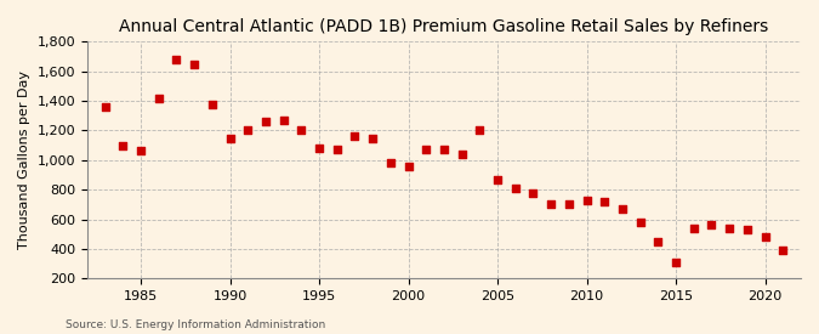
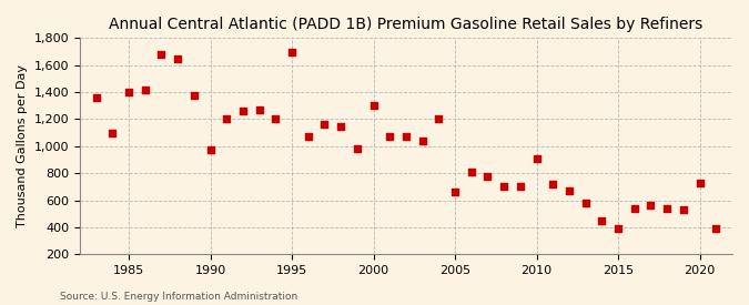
1985: 1,060 -> 1,400
1990: 1,150 -> 970
1995: 1,080 -> 1,700
2000: 960 -> 1,300
2005: 870 -> 660
2010: 730 -> 910
2015: 310 -> 390
2020: 480 -> 730
